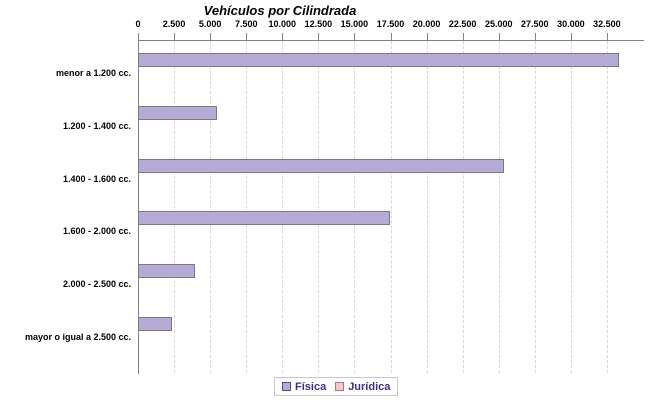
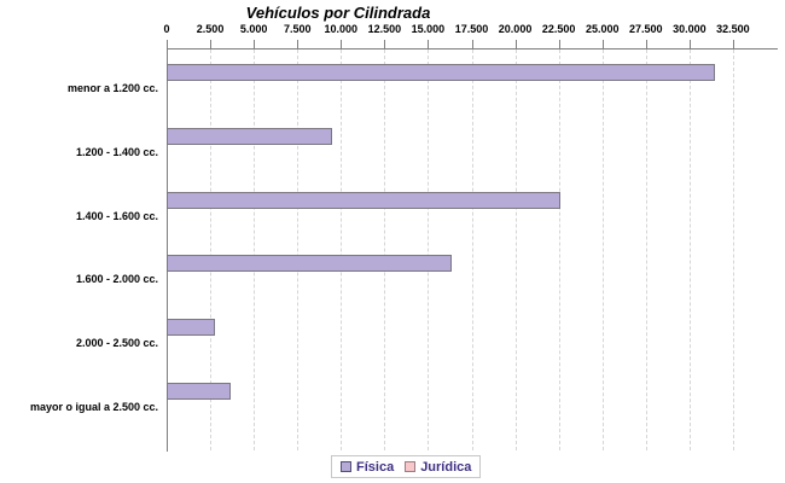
Física/menor a 1.200 cc.: 33300 -> 31400
Física/1.200 - 1.400 cc.: 5400 -> 9400
Física/1.400 - 1.600 cc.: 25300 -> 22500
Física/1.600 - 2.000 cc.: 17400 -> 16300
Física/2.000 - 2.500 cc.: 3900 -> 2700
Física/mayor o igual a 2.500 cc.: 2300 -> 3600
